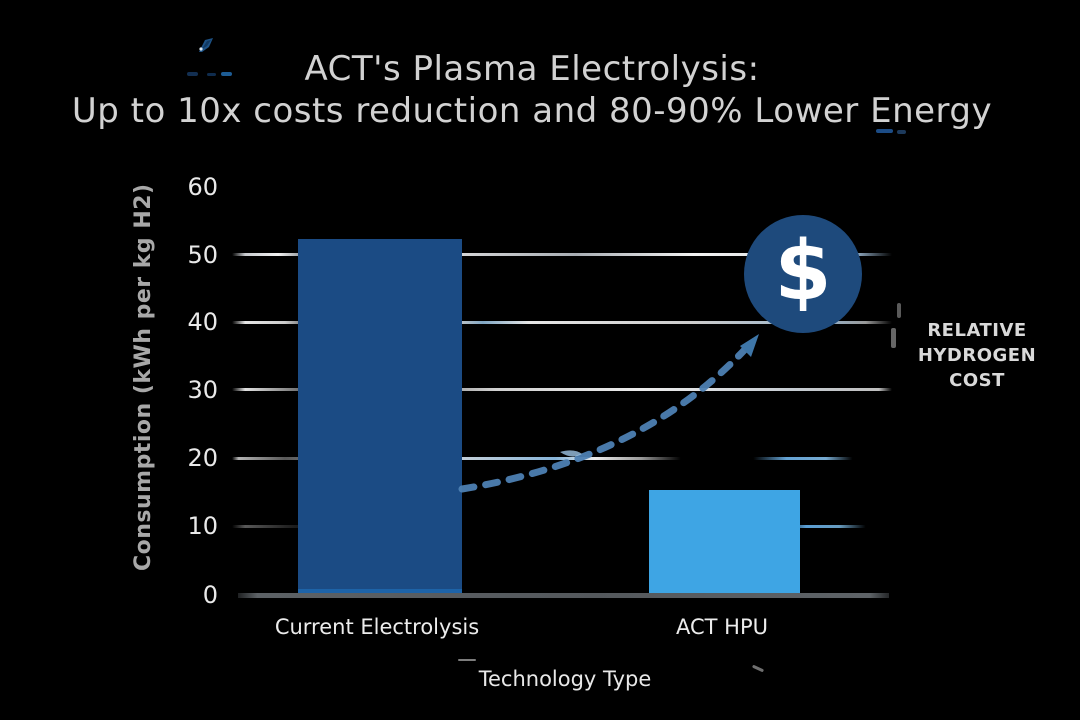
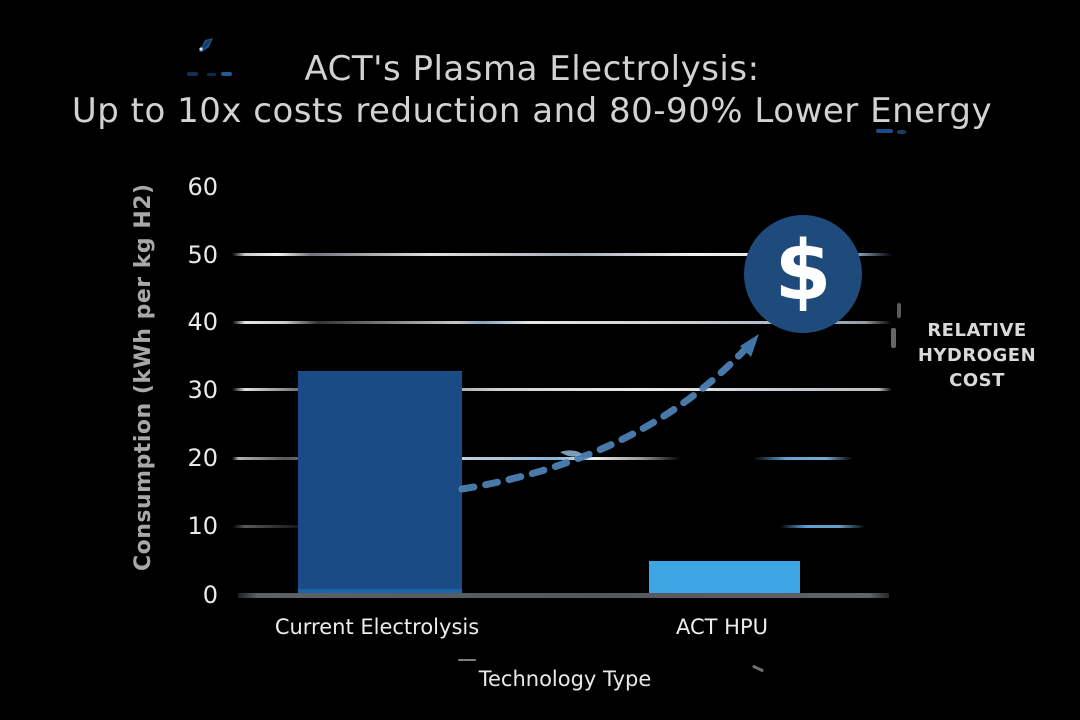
Current Electrolysis: 52 -> 33
ACT HPU: 16 -> 5
